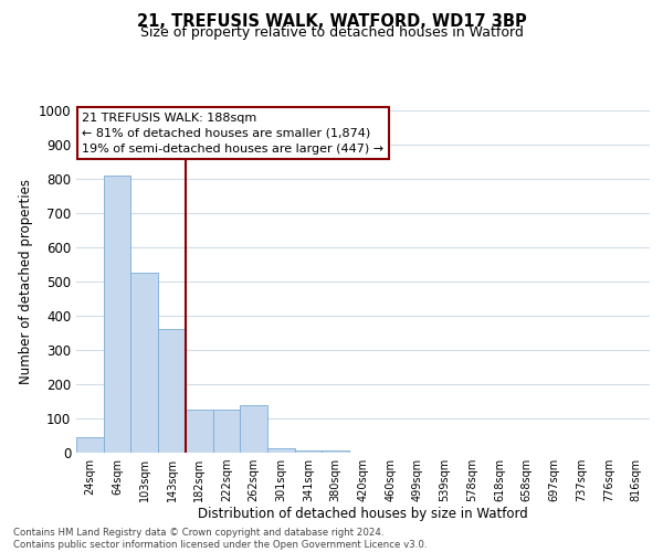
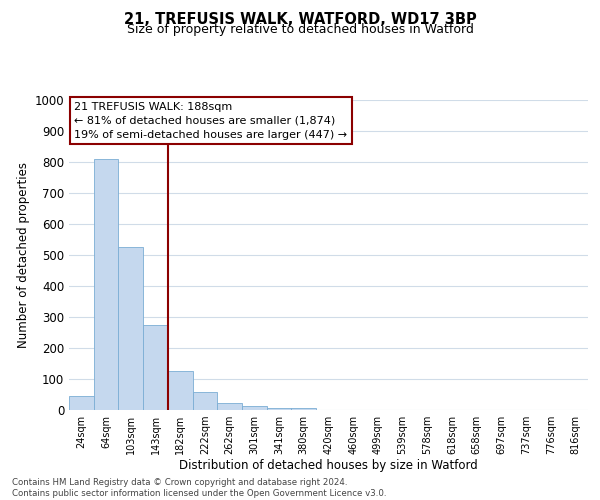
143sqm: 360 -> 275
222sqm: 125 -> 58
262sqm: 140 -> 22
